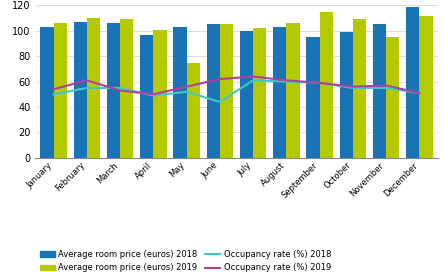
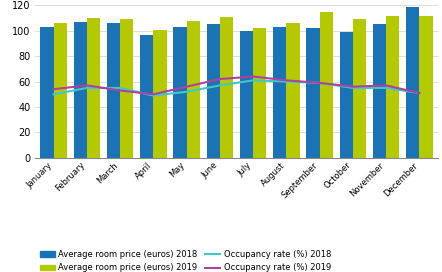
Occupancy rate (%) 2019/February: 61 -> 57
Average room price (euros) 2019/May: 75 -> 108
Occupancy rate (%) 2018/June: 44 -> 57
Average room price (euros) 2019/June: 105 -> 111
Average room price (euros) 2018/September: 95 -> 102
Average room price (euros) 2019/November: 95 -> 112
